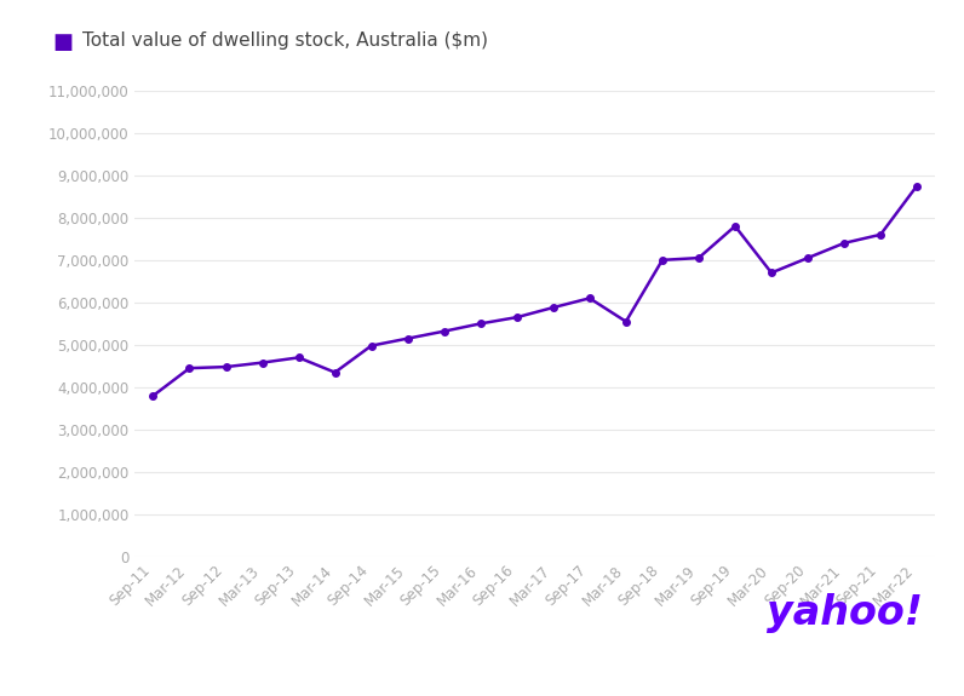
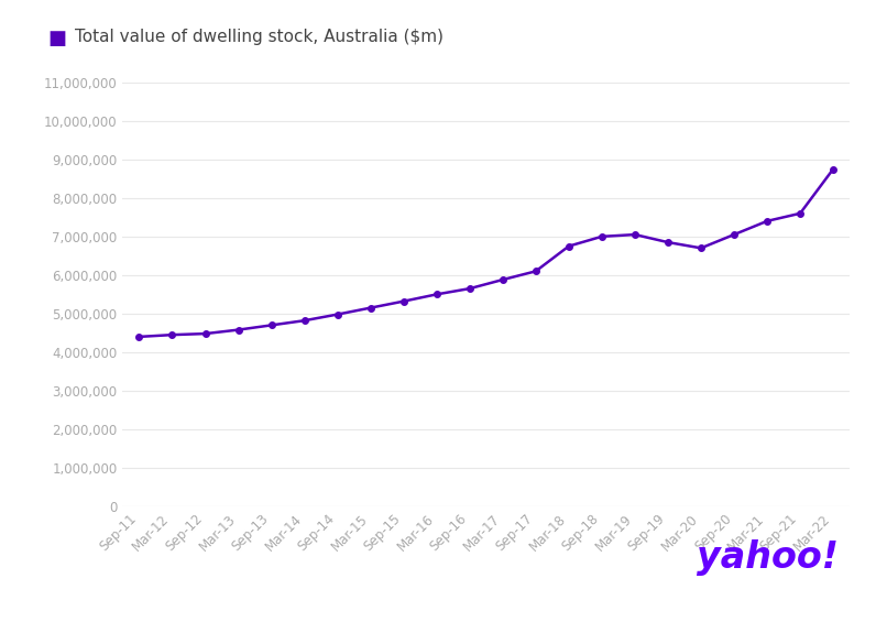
Sep-11: 3,800,000 -> 4,400,000
Mar-14: 4,350,000 -> 4,820,000
Mar-18: 5,550,000 -> 6,750,000
Sep-19: 7,800,000 -> 6,850,000
